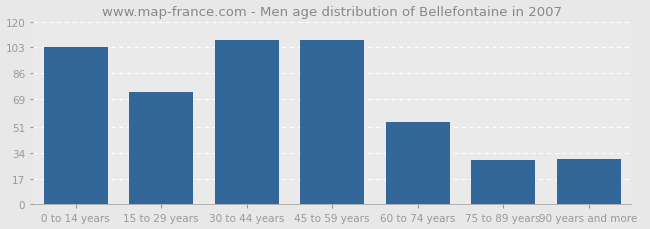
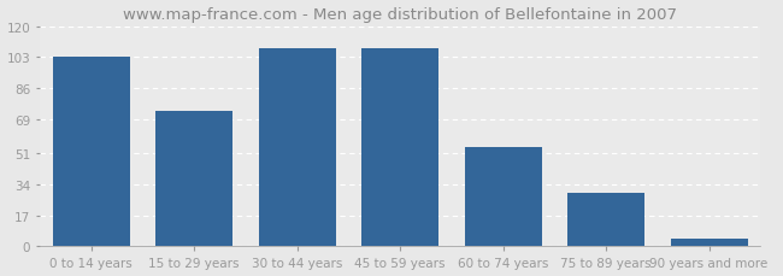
90 years and more: 30 -> 4
